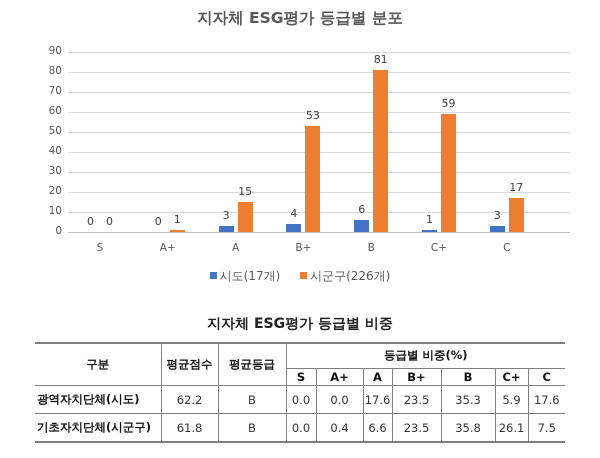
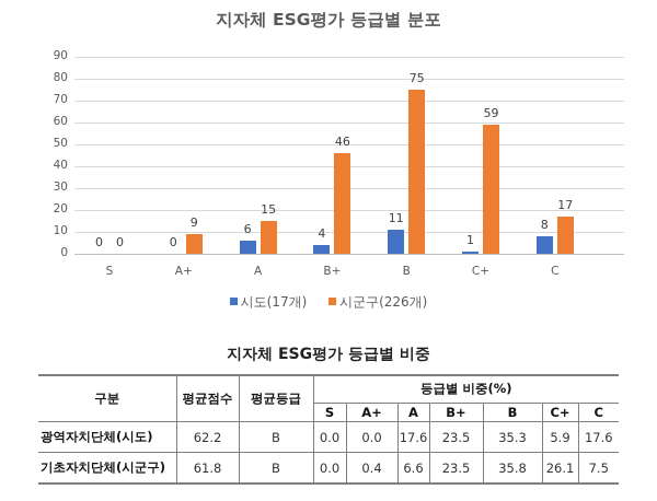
시군구(226개)/A+: 1 -> 9
시도(17개)/A: 3 -> 6
시군구(226개)/B+: 53 -> 46
시도(17개)/B: 6 -> 11
시군구(226개)/B: 81 -> 75
시도(17개)/C: 3 -> 8
